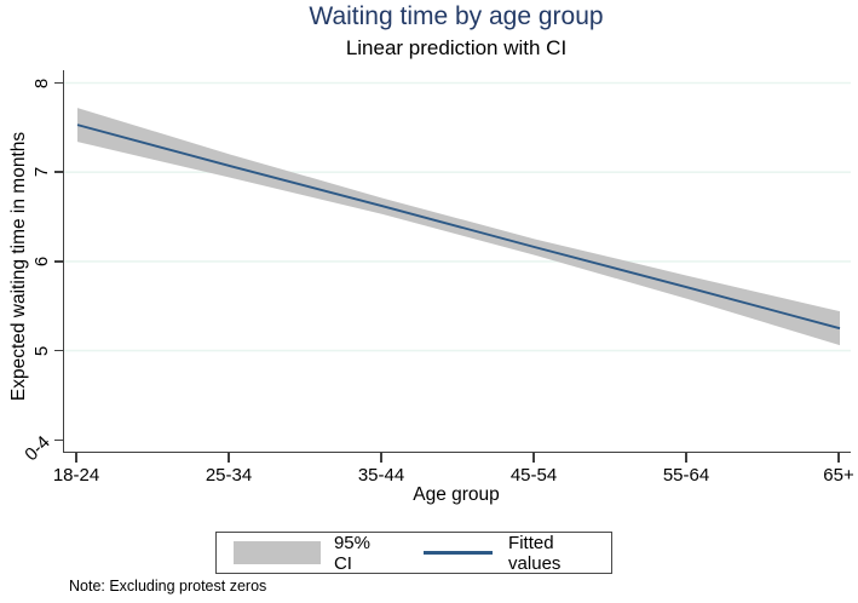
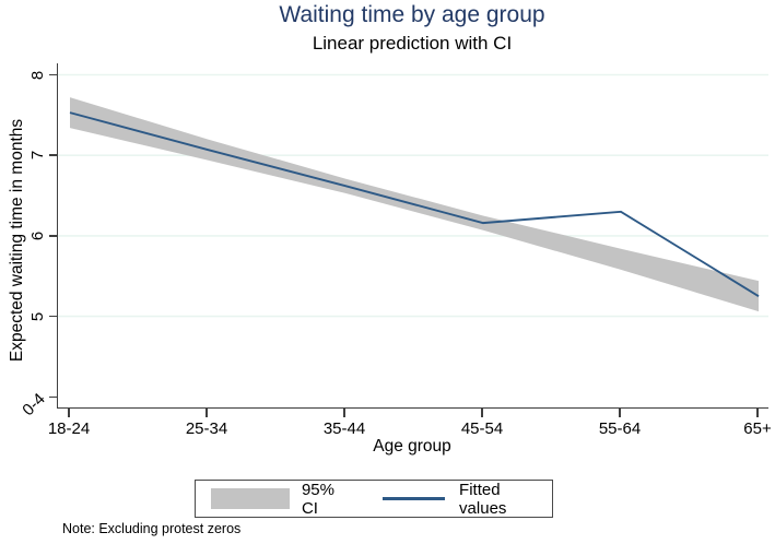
Fitted values/55-64: 5.7 -> 6.3
